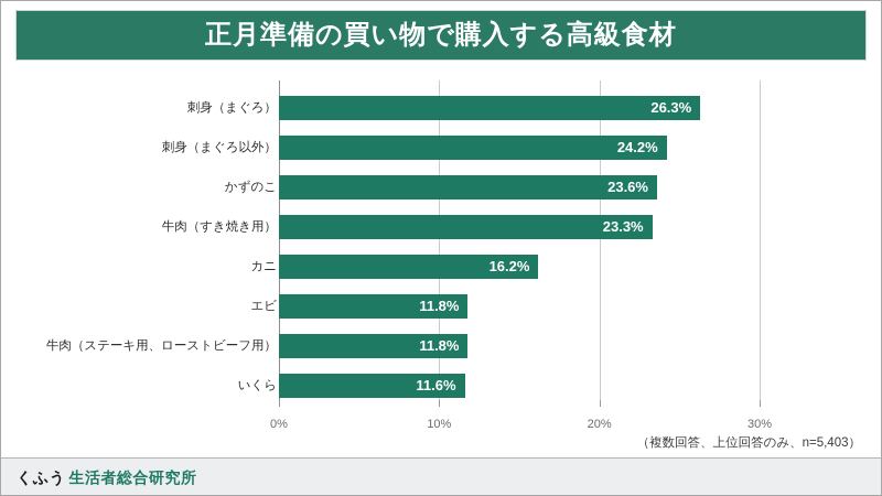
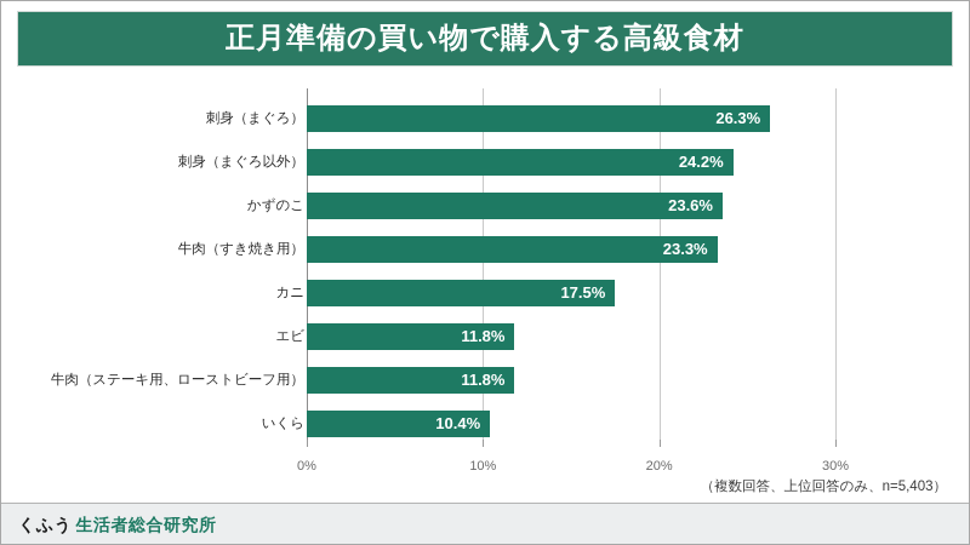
カニ: 16.2% -> 17.5%
いくら: 11.6% -> 10.4%
